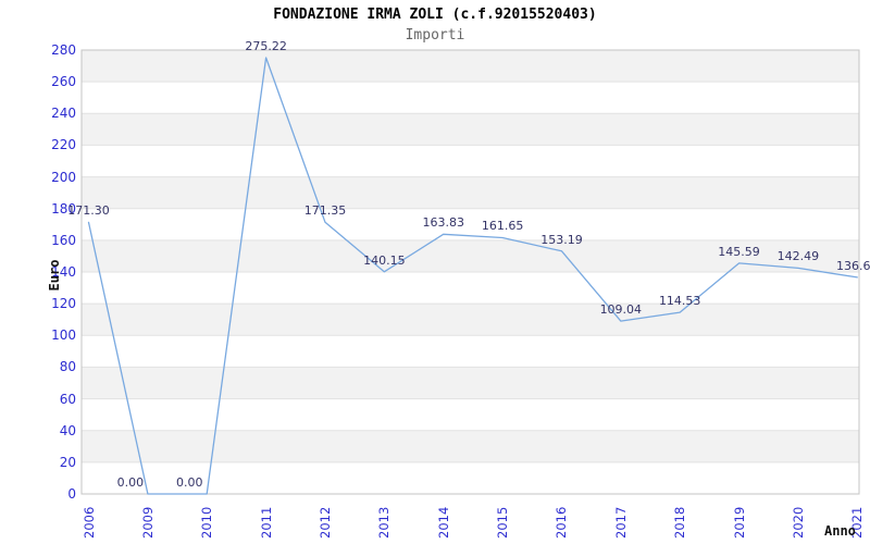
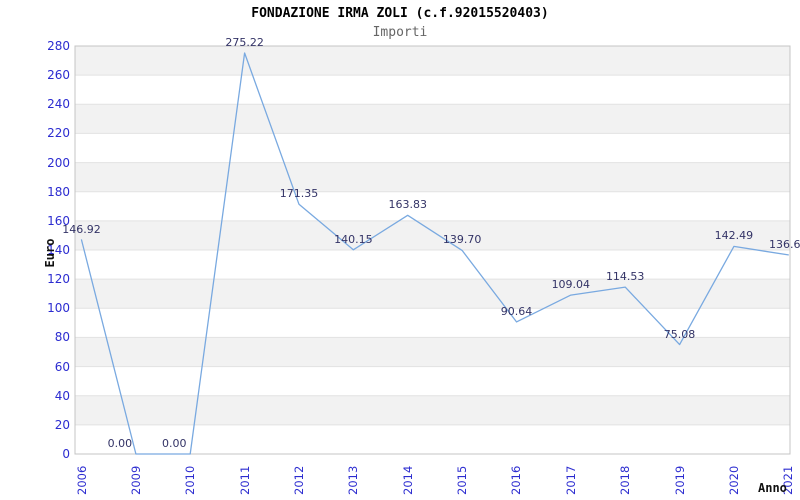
2006: 171.30 -> 146.92
2015: 161.65 -> 139.70
2016: 153.19 -> 90.64
2019: 145.59 -> 75.08
